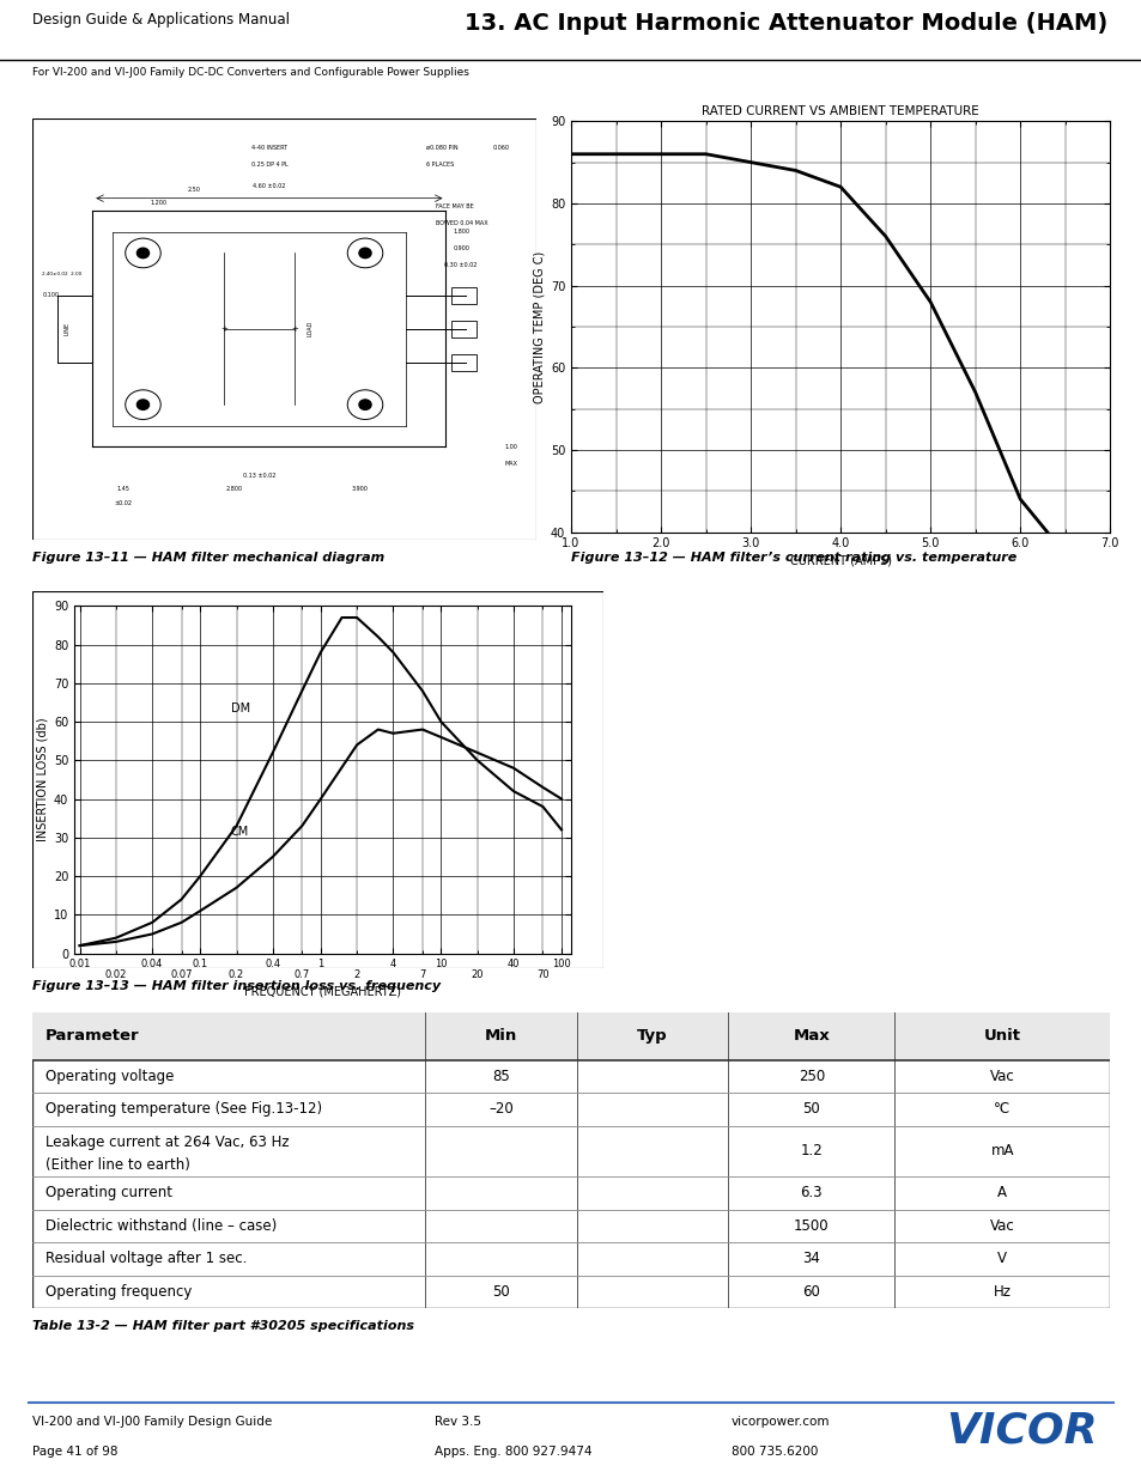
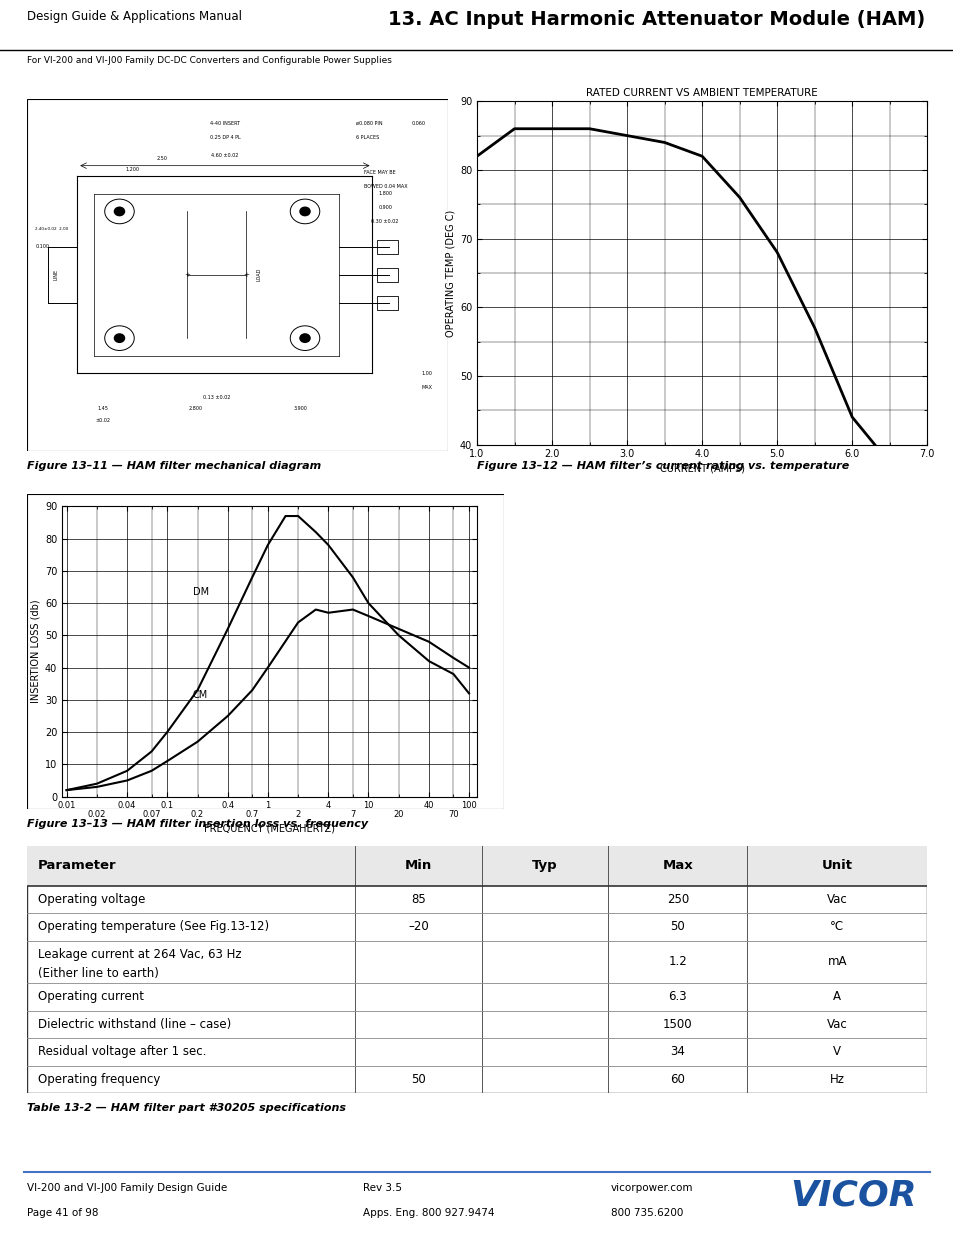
RATED CURRENT VS AMBIENT TEMPERATURE/1.0: 86 -> 82
